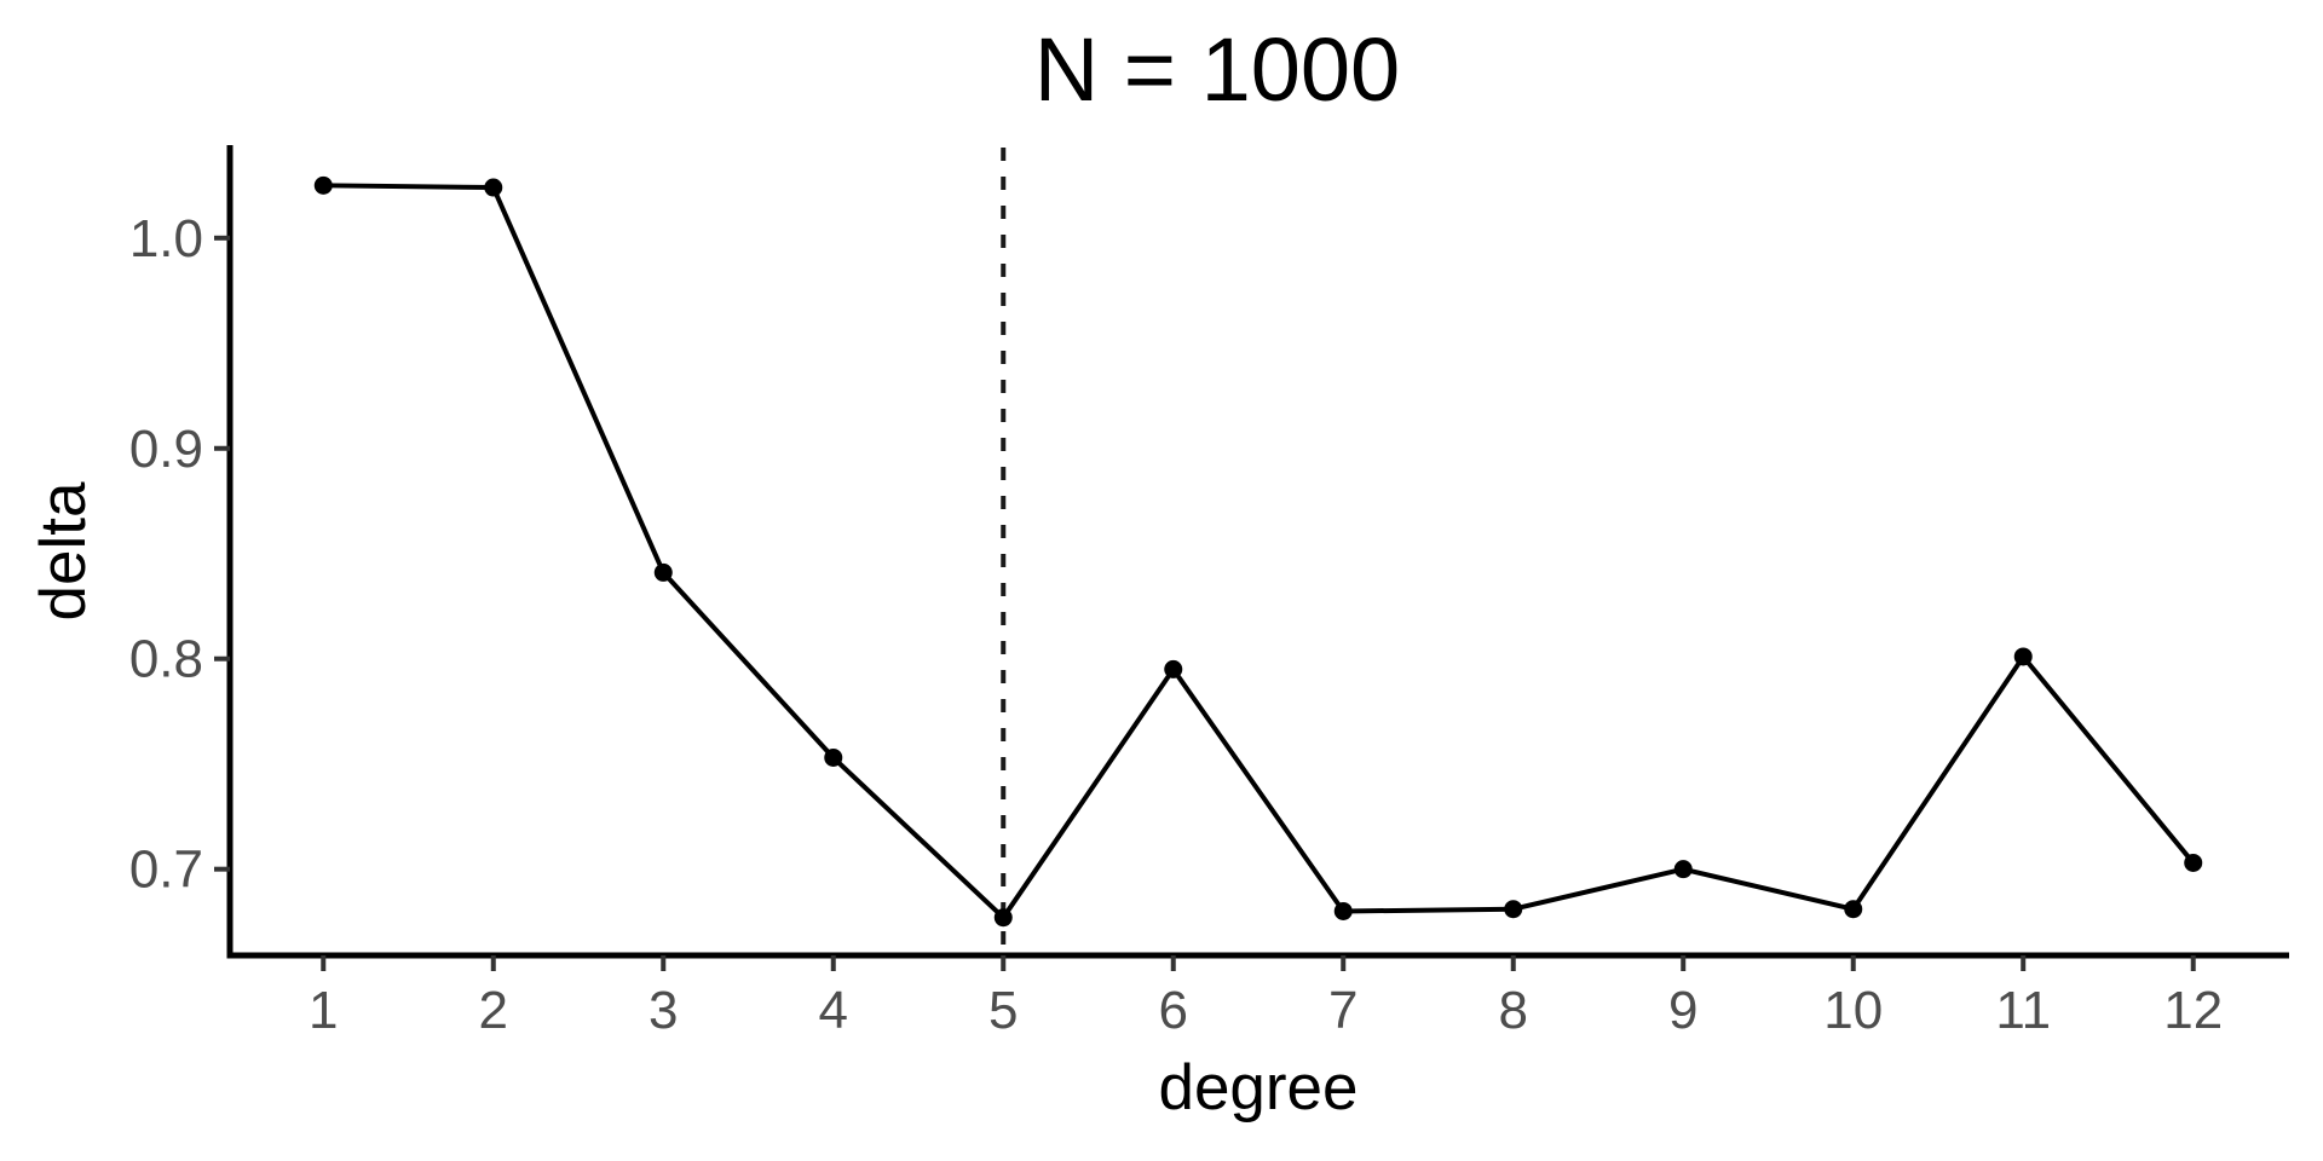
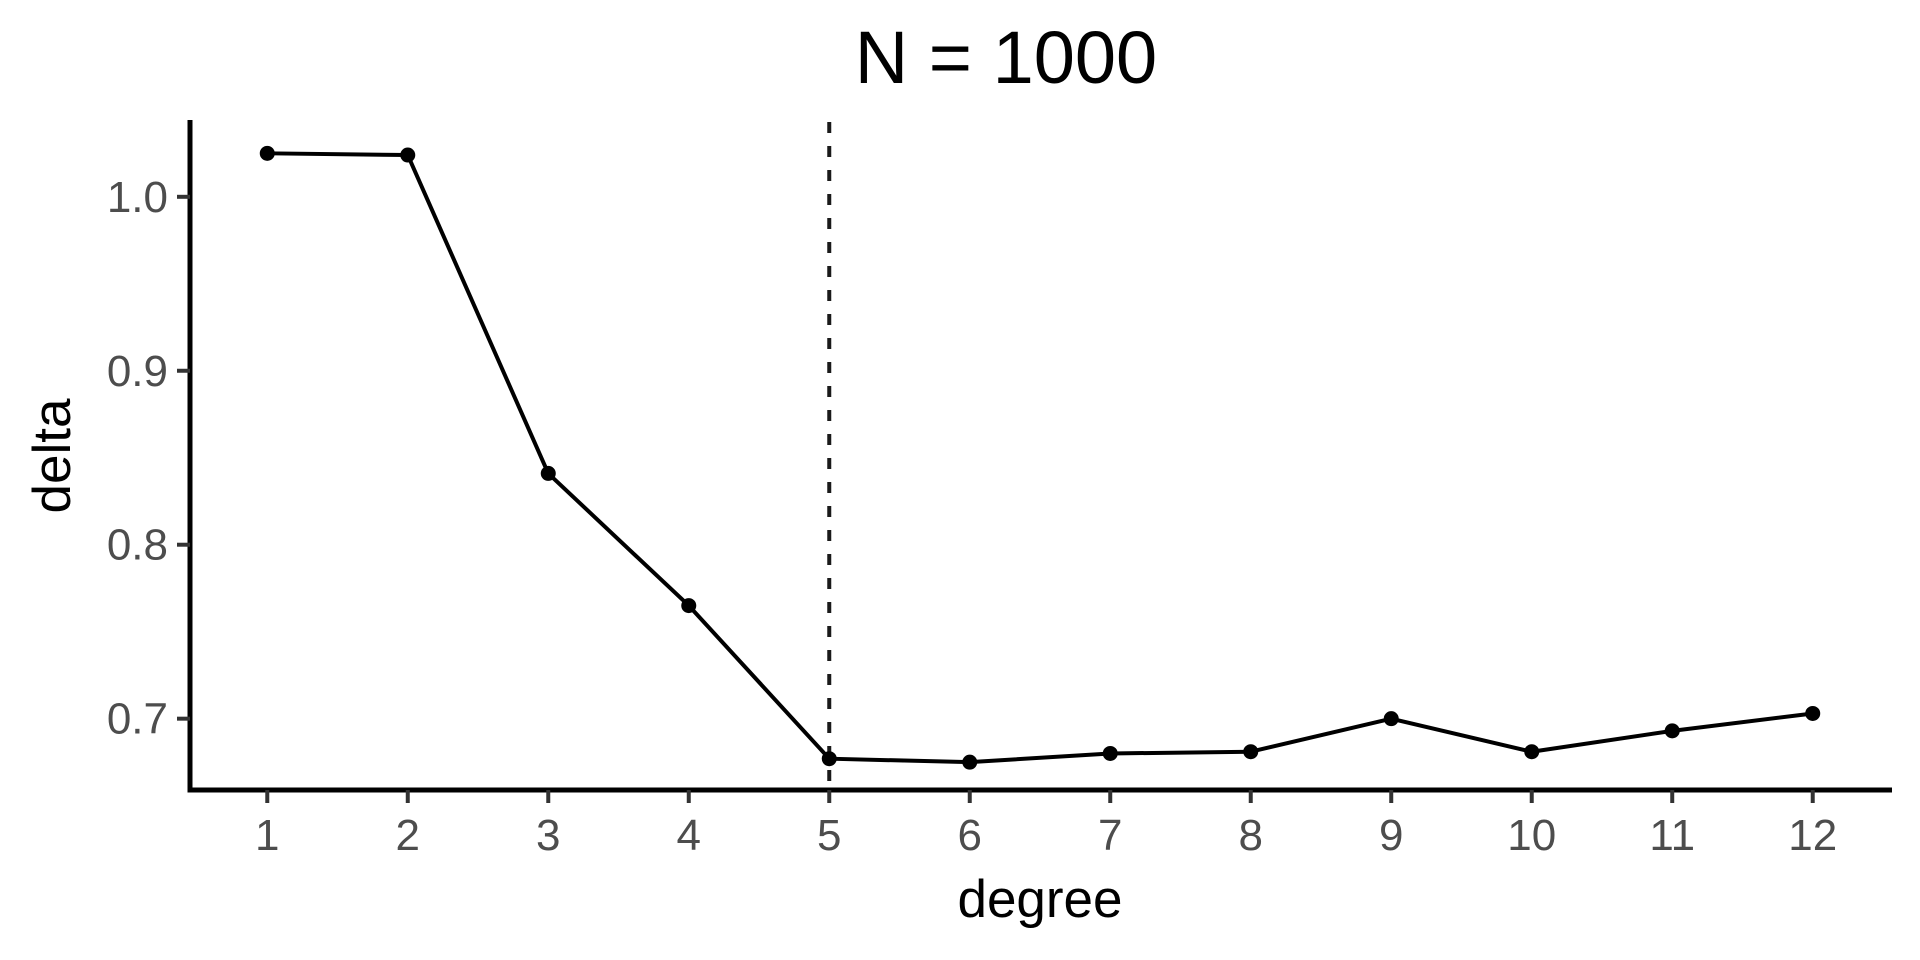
4: 0.753 -> 0.765
6: 0.795 -> 0.675
11: 0.801 -> 0.693
